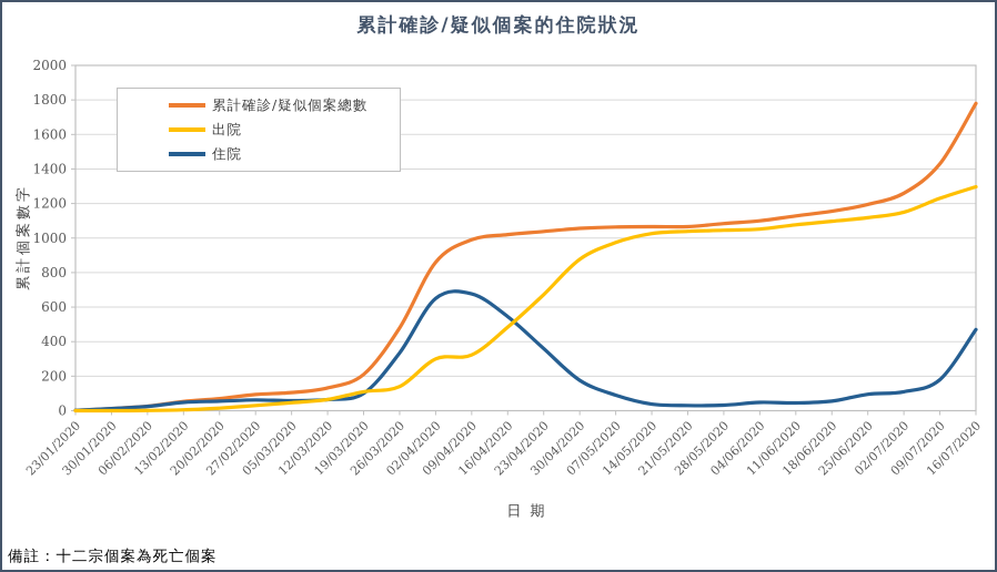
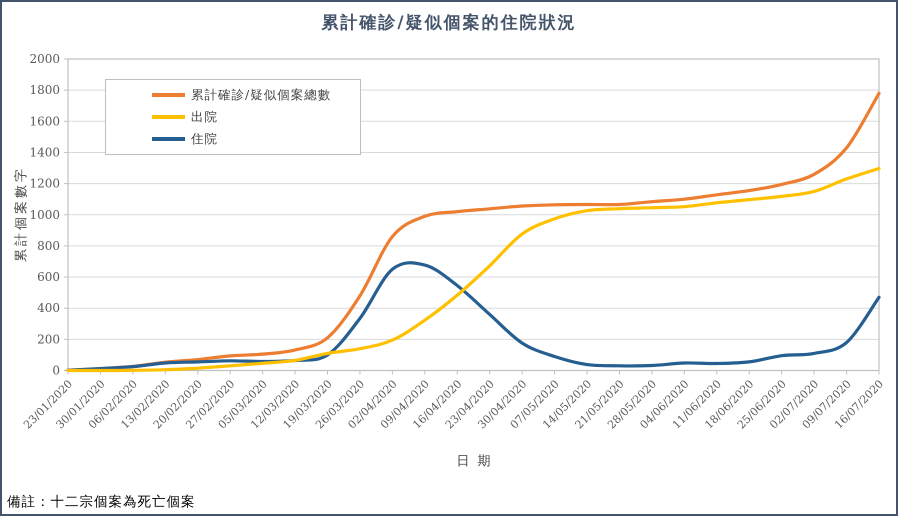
出院/02/04/2020: 300 -> 200
